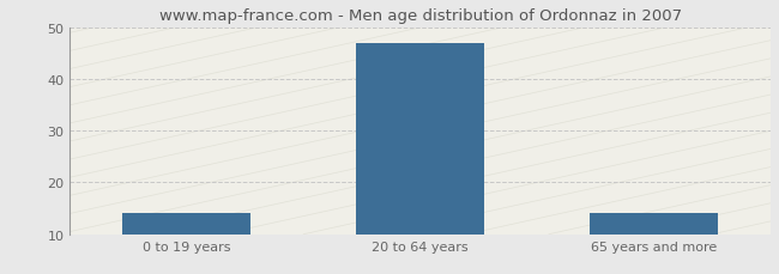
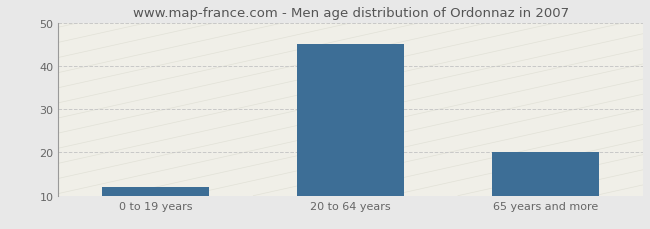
0 to 19 years: 14 -> 12
20 to 64 years: 47 -> 45
65 years and more: 14 -> 20
